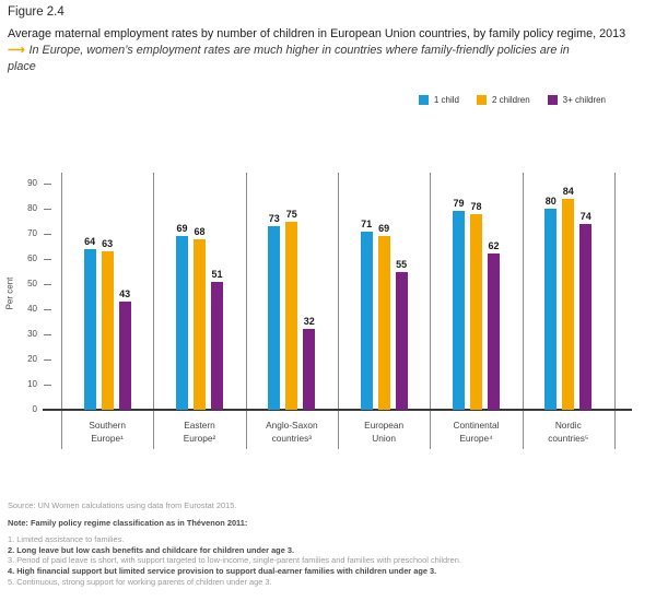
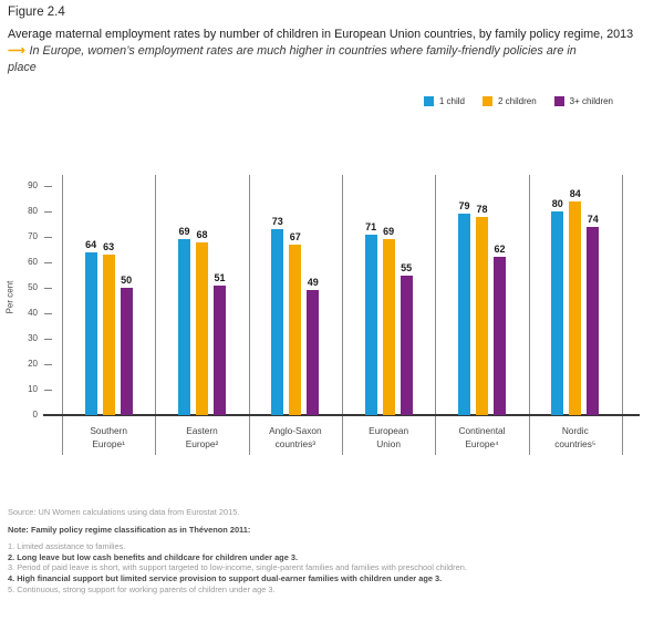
3+ children/Southern Europe¹: 43 -> 50
2 children/Anglo-Saxon countries³: 75 -> 67
3+ children/Anglo-Saxon countries³: 32 -> 49
